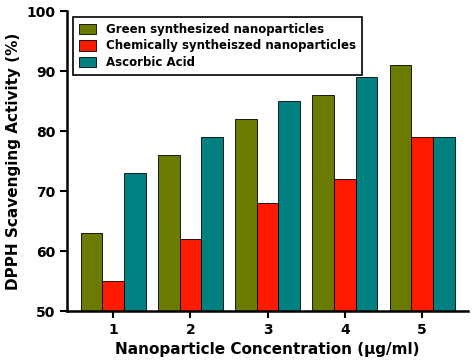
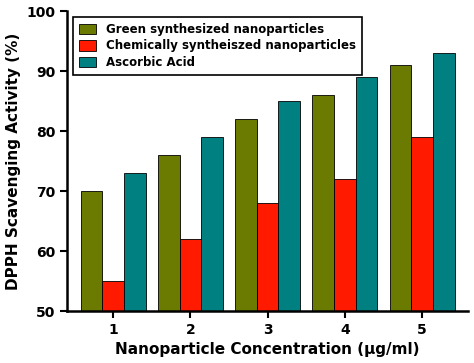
Green synthesized nanoparticles/1: 63 -> 70
Ascorbic Acid/5: 79 -> 93
